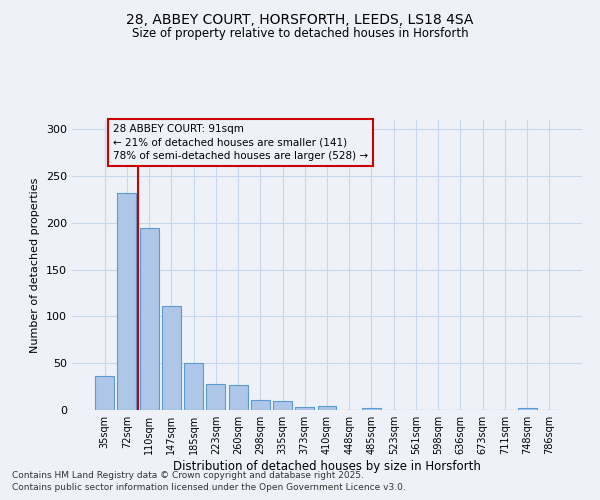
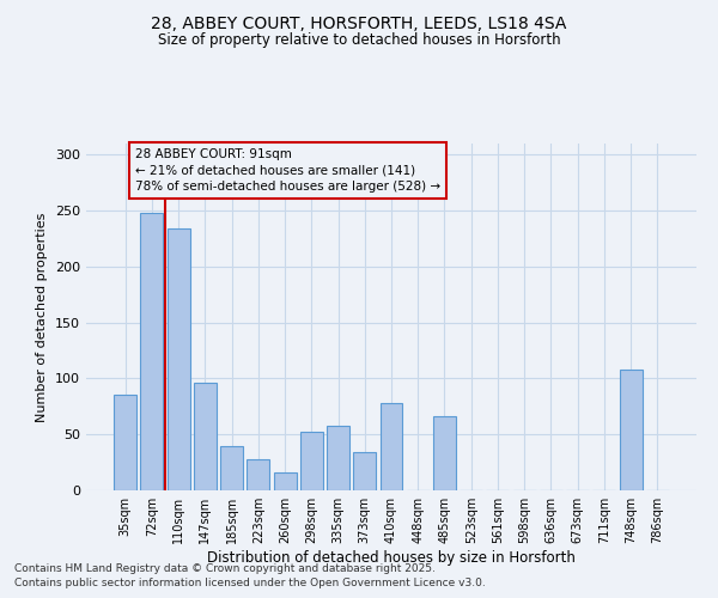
35sqm: 36 -> 86
72sqm: 232 -> 248
110sqm: 195 -> 234
147sqm: 111 -> 96
185sqm: 50 -> 40
260sqm: 27 -> 16
298sqm: 11 -> 52
335sqm: 10 -> 58
373sqm: 3 -> 34
410sqm: 4 -> 78
485sqm: 2 -> 66
748sqm: 2 -> 108
